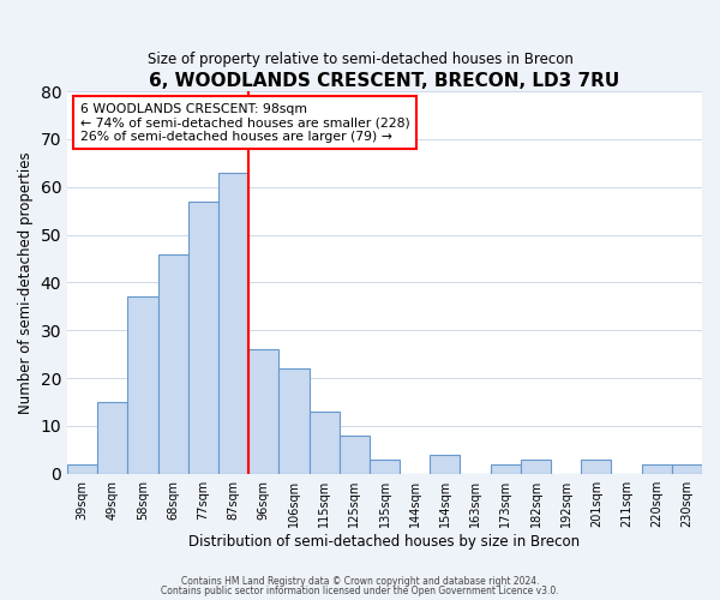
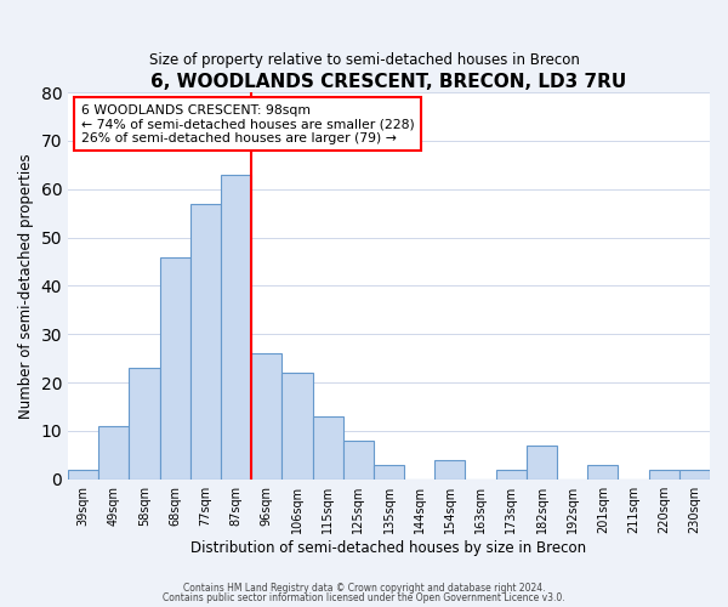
49sqm: 15 -> 11
58sqm: 37 -> 23
182sqm: 3 -> 7
